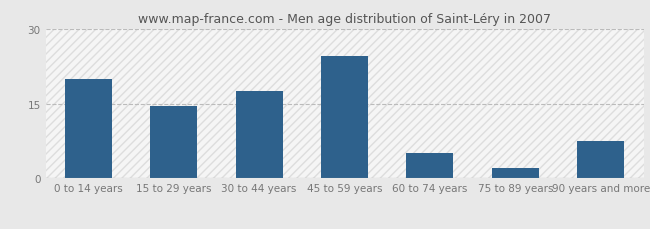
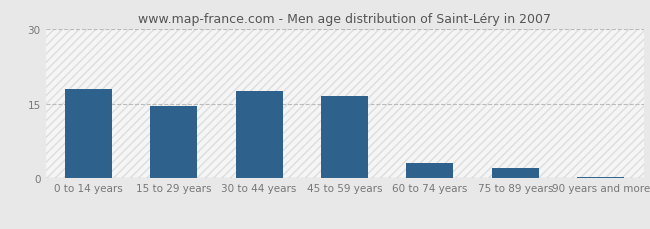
0 to 14 years: 20.0 -> 18.0
45 to 59 years: 24.5 -> 16.5
60 to 74 years: 5.0 -> 3.0
90 years and more: 7.5 -> 0.2
